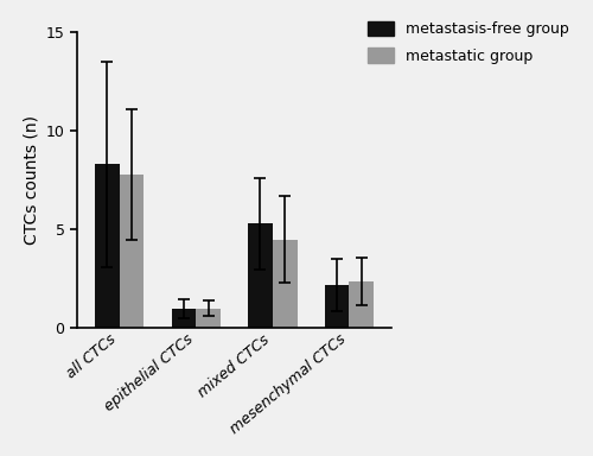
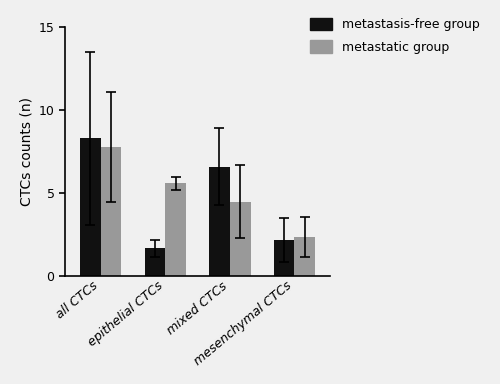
metastasis-free group/epithelial CTCs: 1.0 -> 1.7
metastatic group/epithelial CTCs: 1.0 -> 5.6
metastasis-free group/mixed CTCs: 5.3 -> 6.6
